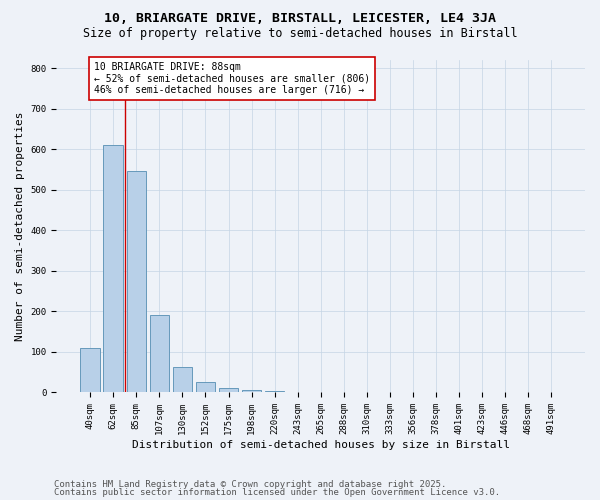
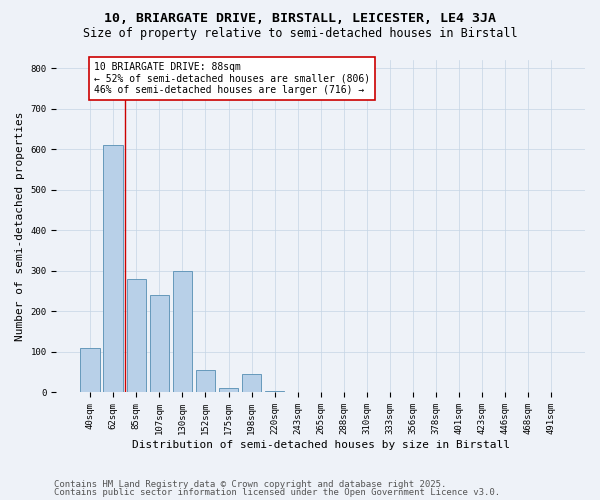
85sqm: 545 -> 280
107sqm: 190 -> 240
130sqm: 62 -> 300
152sqm: 25 -> 55
198sqm: 5 -> 45
